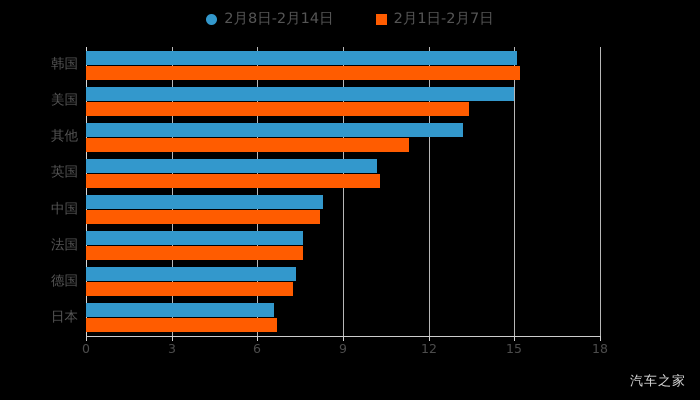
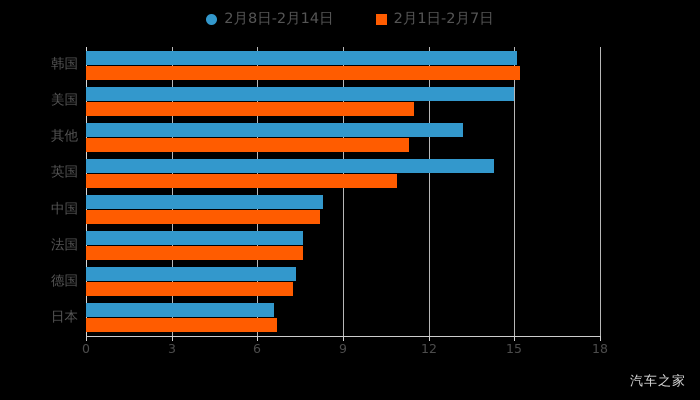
2月1日-2月7日/美国: 13.4 -> 11.5
2月8日-2月14日/英国: 10.2 -> 14.3
2月1日-2月7日/英国: 10.3 -> 10.9
